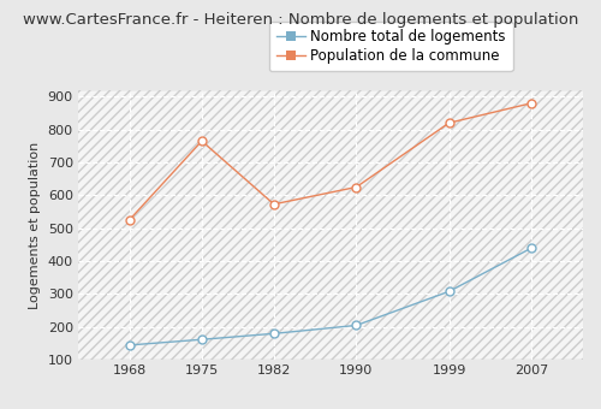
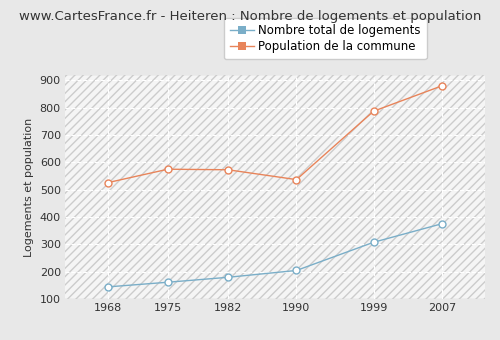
Population de la commune/1975: 765 -> 575
Population de la commune/1990: 625 -> 537
Population de la commune/1999: 820 -> 787
Nombre total de logements/2007: 440 -> 376
